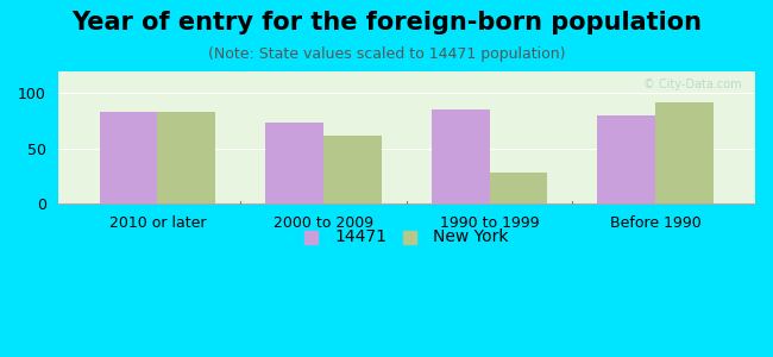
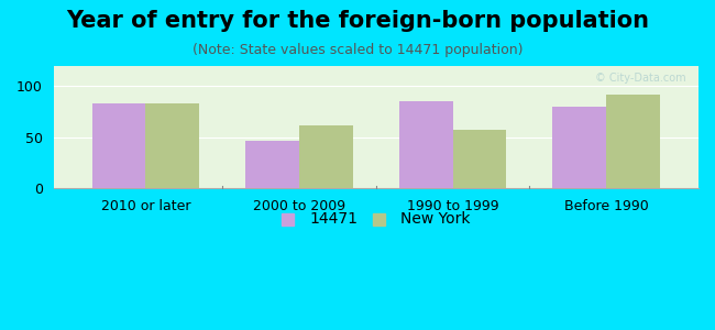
14471/2000 to 2009: 74 -> 46
New York/1990 to 1999: 28 -> 57
